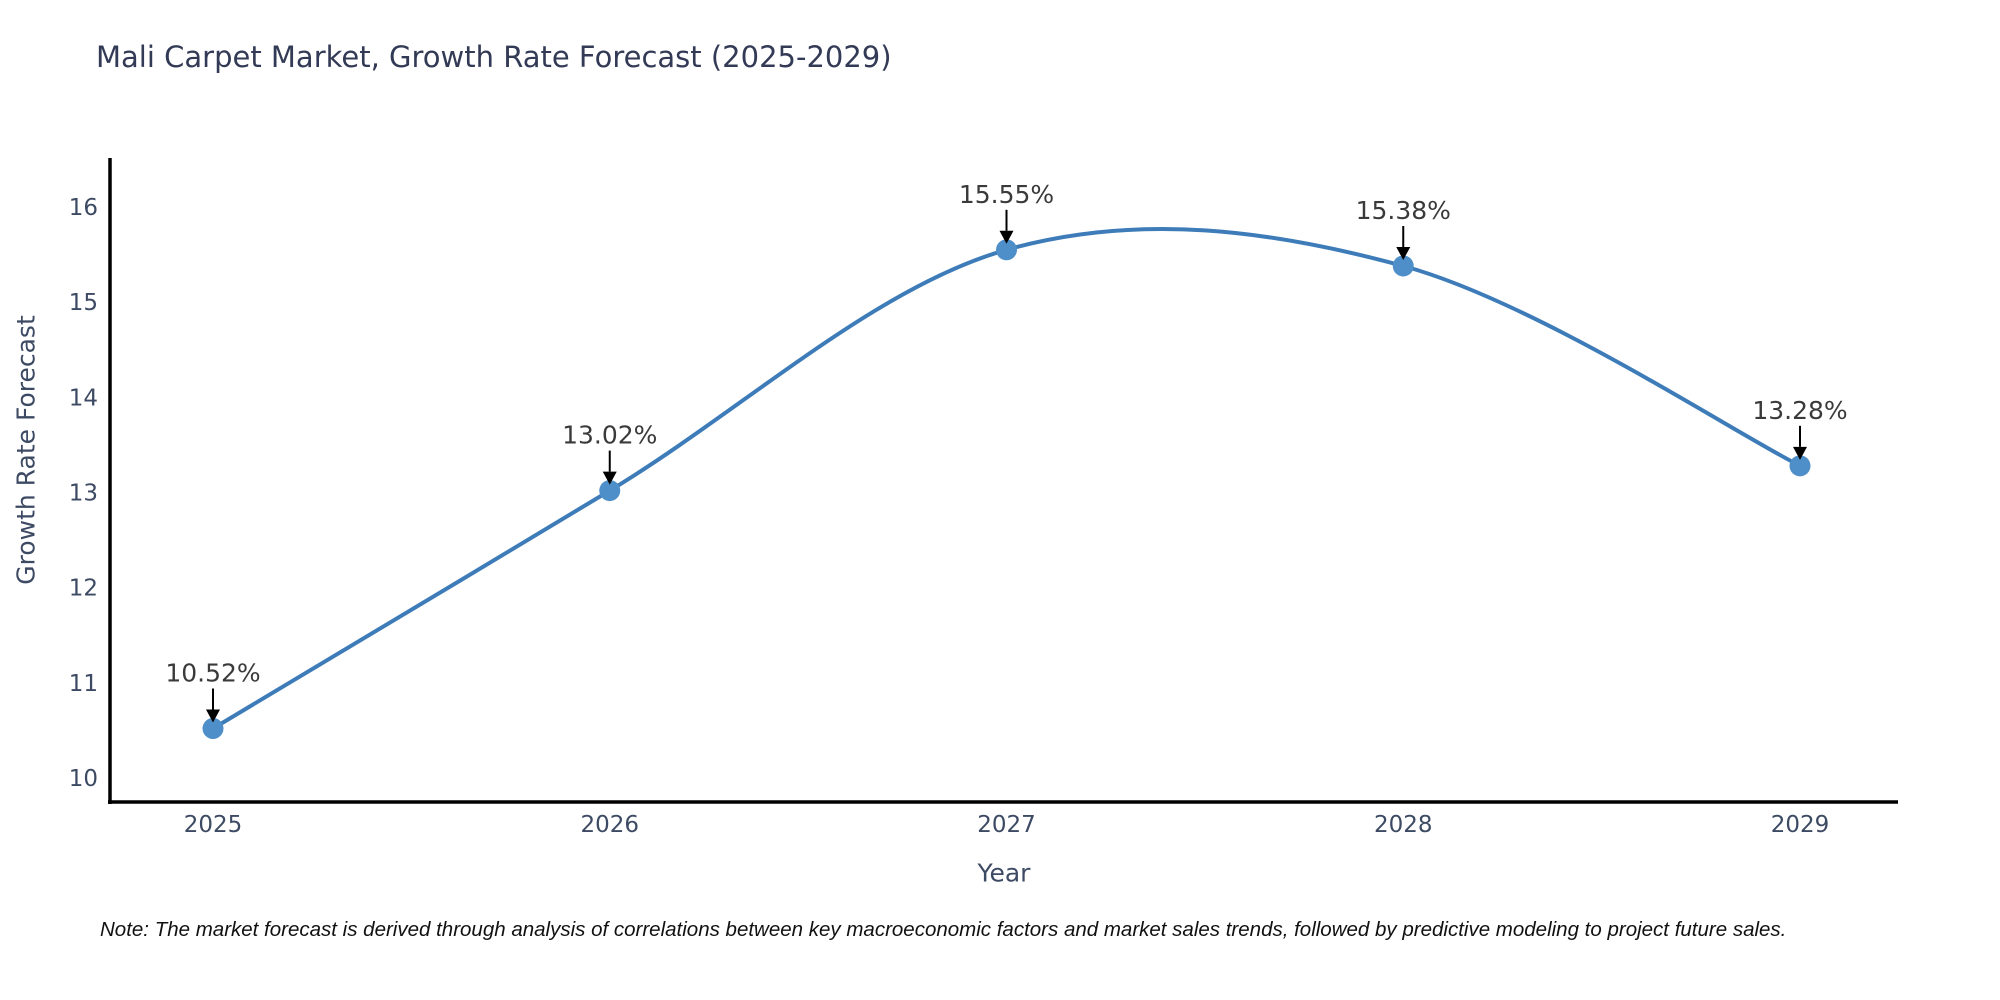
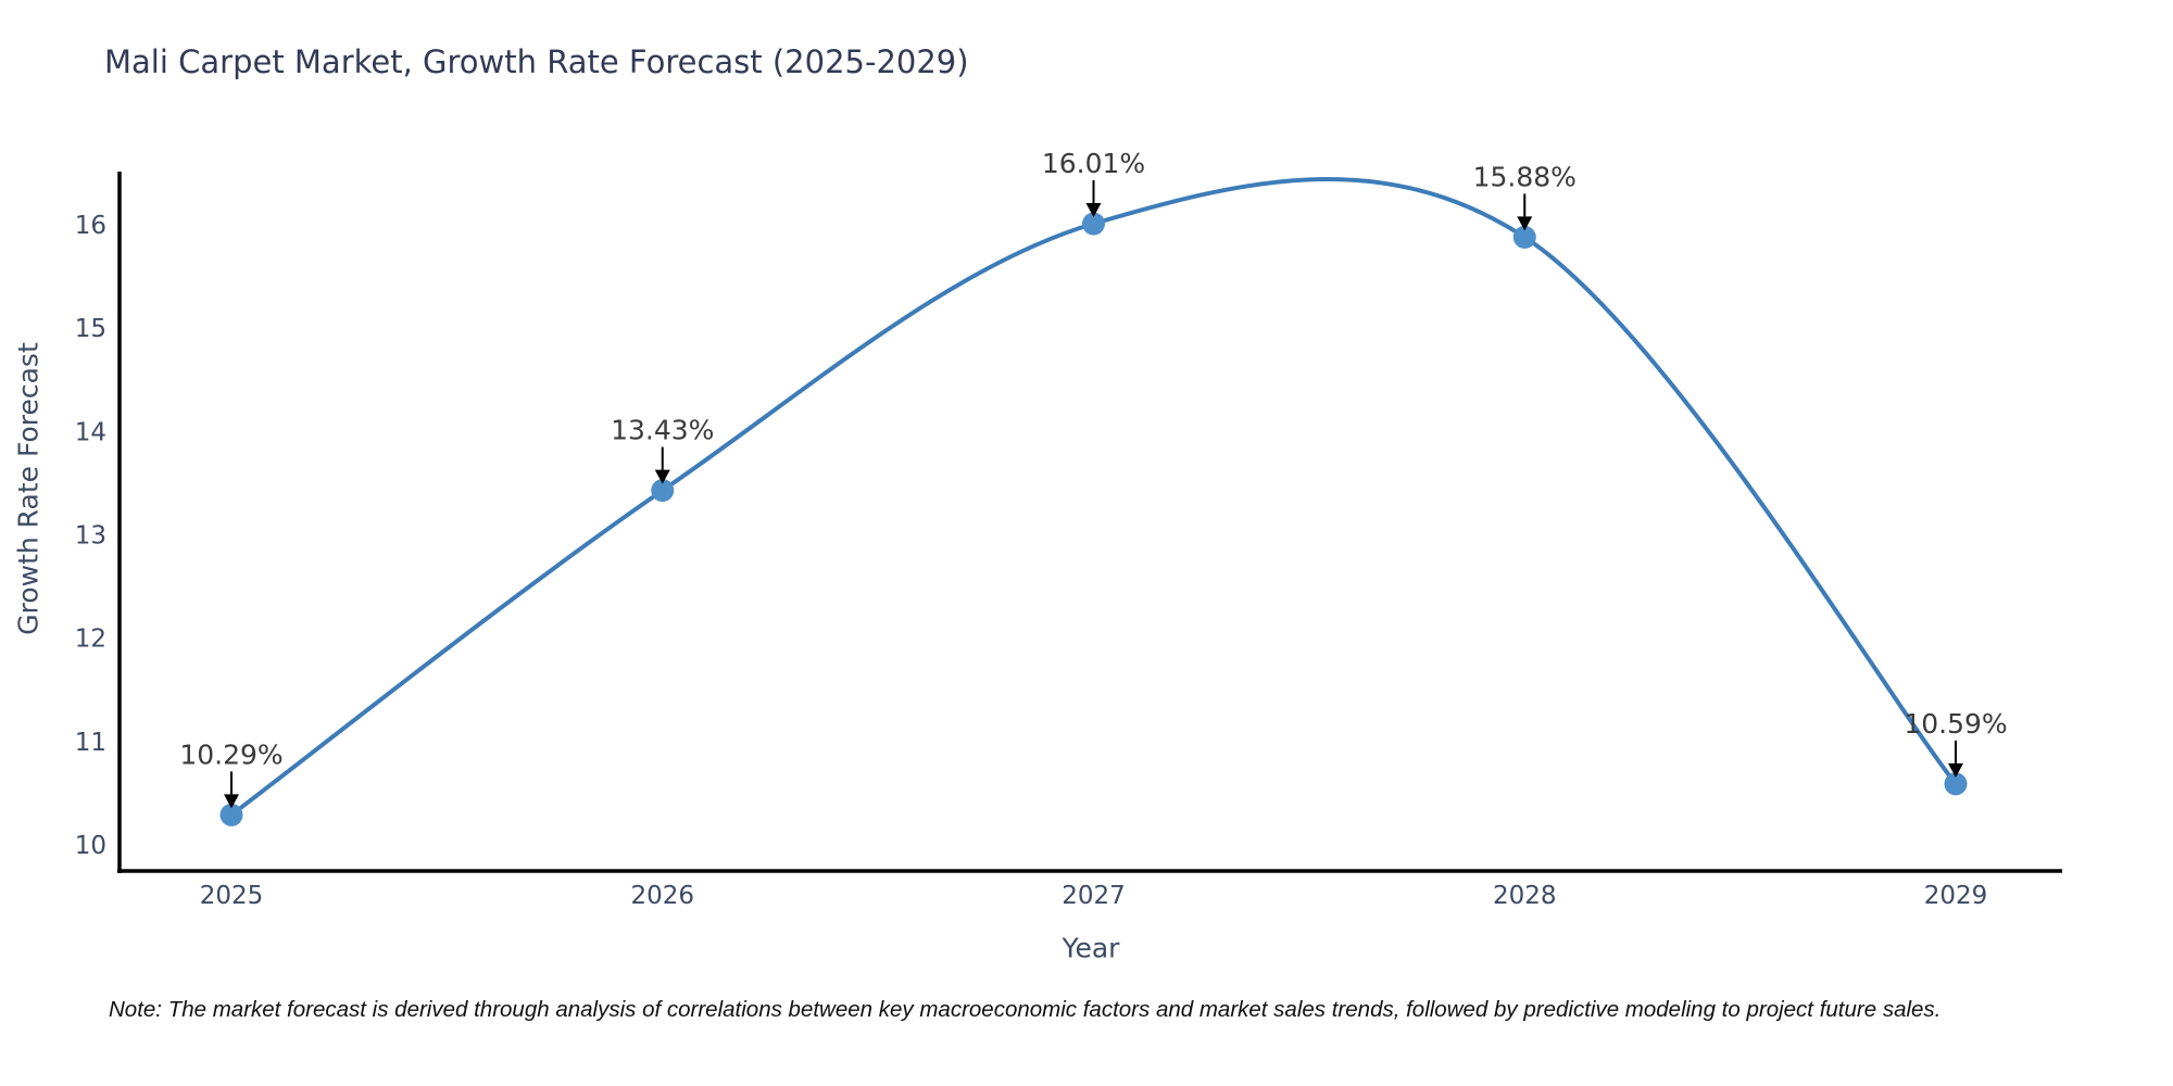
2025: 10.52% -> 10.29%
2026: 13.02% -> 13.43%
2027: 15.55% -> 16.01%
2028: 15.38% -> 15.88%
2029: 13.28% -> 10.59%
